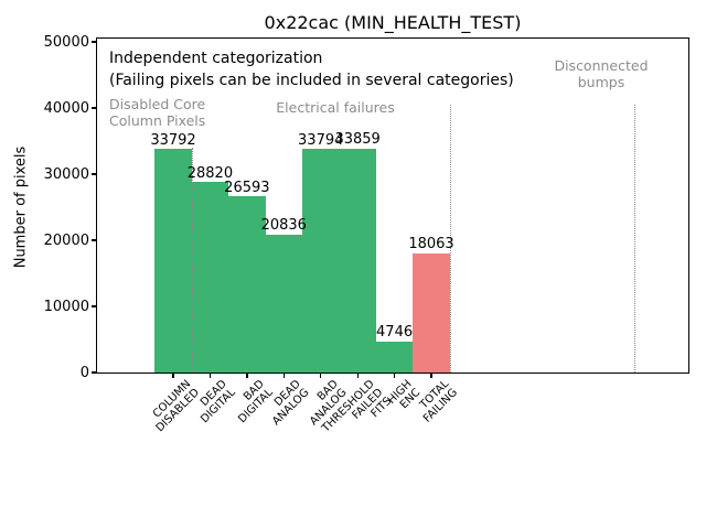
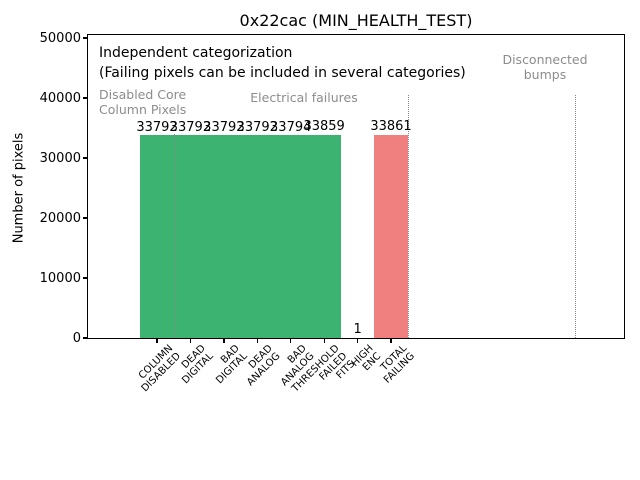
DEAD DIGITAL: 28820 -> 33792
BAD DIGITAL: 26593 -> 33792
DEAD ANALOG: 20836 -> 33792
HIGH ENC: 4746 -> 1
TOTAL FAILING: 18063 -> 33861
